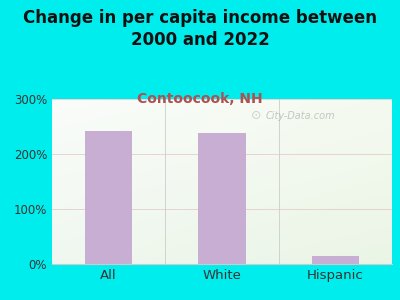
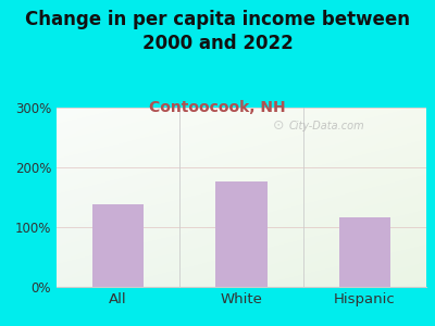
All: 242% -> 138%
White: 238% -> 176%
Hispanic: 15% -> 116%
